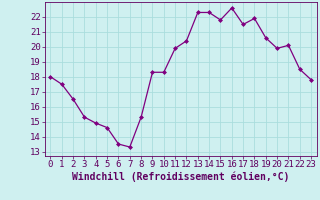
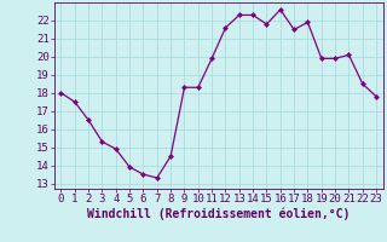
5: 14.6 -> 13.9
8: 15.3 -> 14.5
12: 20.4 -> 21.6
19: 20.6 -> 19.9
